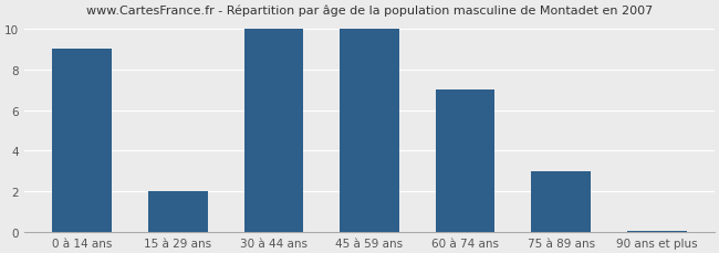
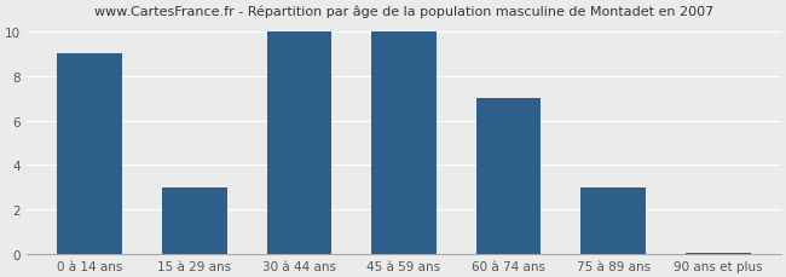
15 à 29 ans: 2.0 -> 3.0
